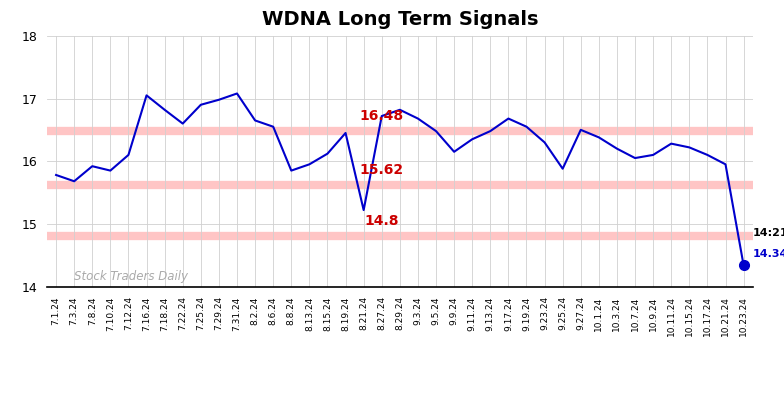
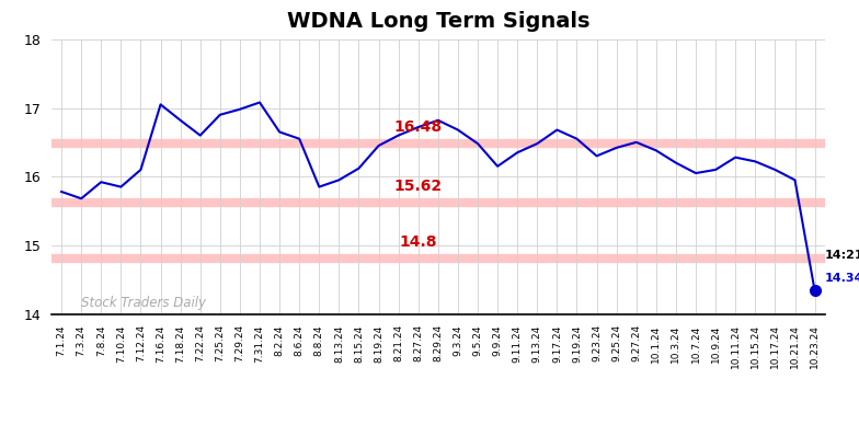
8.21.24: 15.22 -> 16.60
9.25.24: 15.88 -> 16.42
